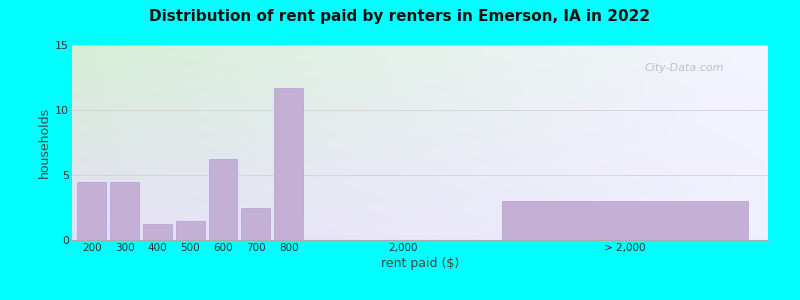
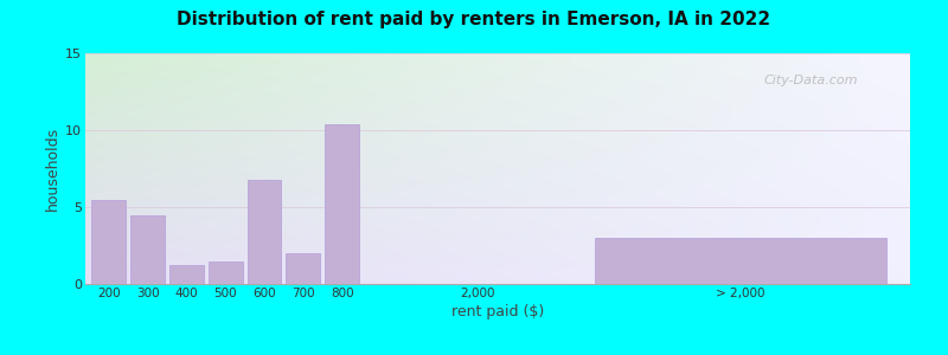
200: 4.5 -> 5.5
600: 6.2 -> 6.8
700: 2.5 -> 2.0
800: 11.7 -> 10.4
